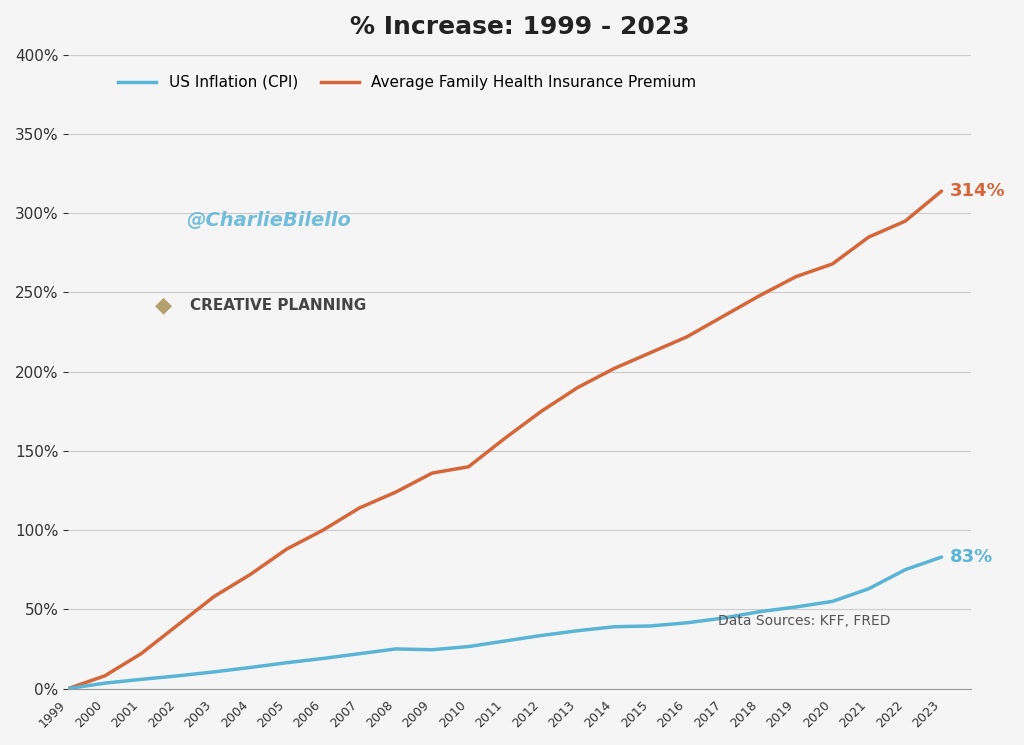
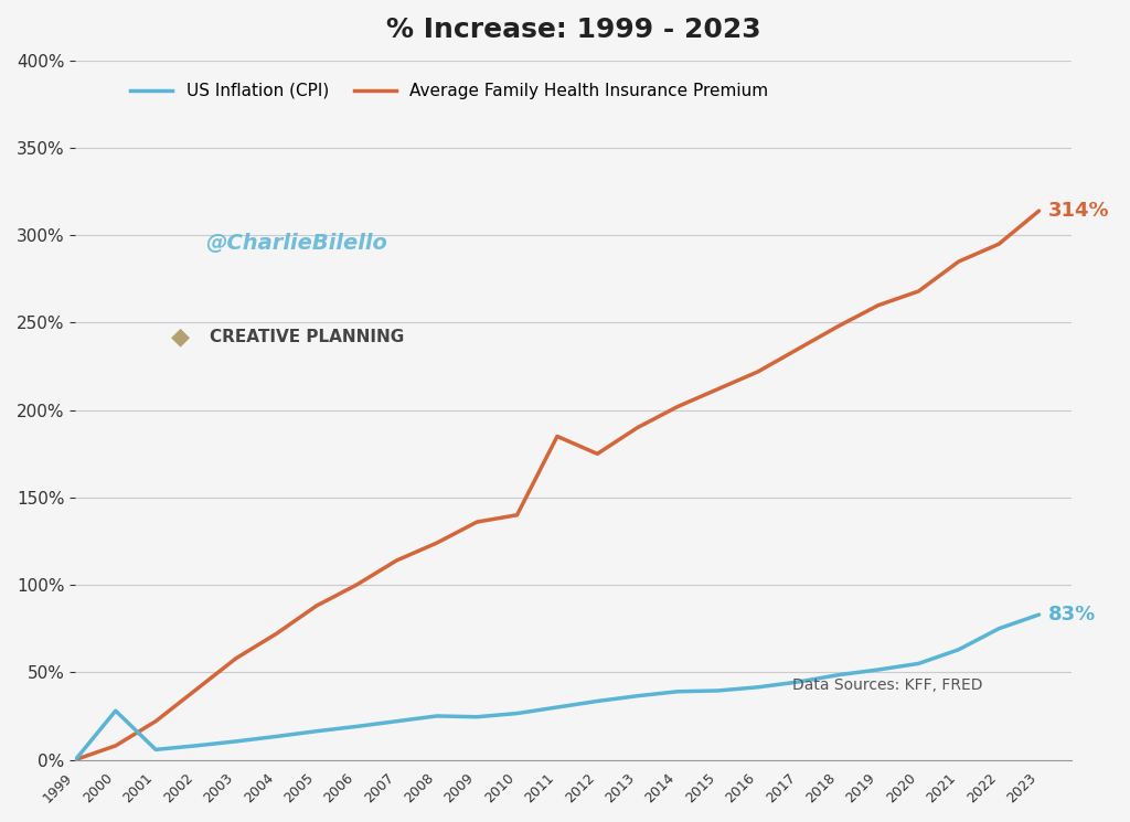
US Inflation (CPI)/2000: 3% -> 28%
Average Family Health Insurance Premium/2011: 158% -> 185%
